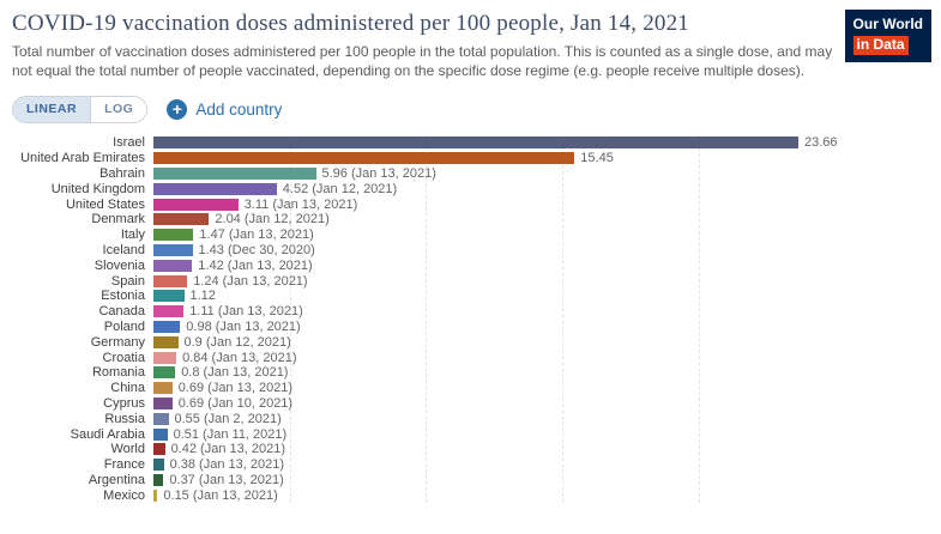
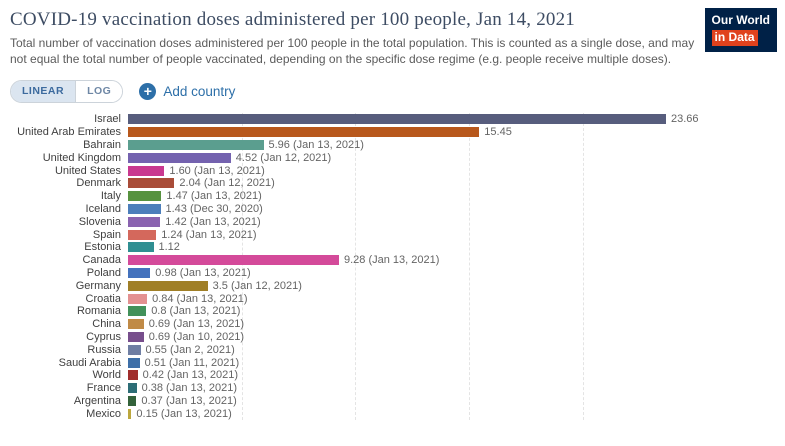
United States: 3.11 -> 1.60
Canada: 1.11 -> 9.28
Germany: 0.9 -> 3.5
